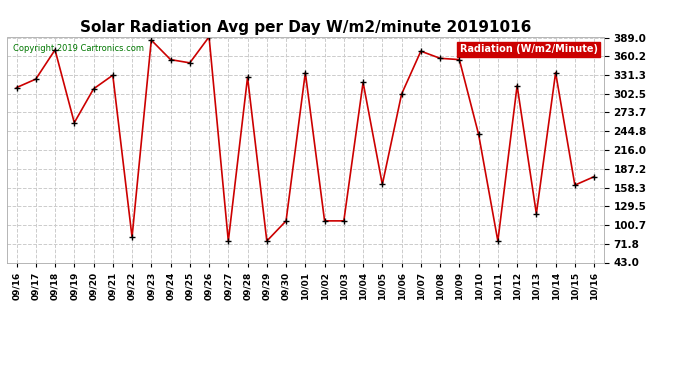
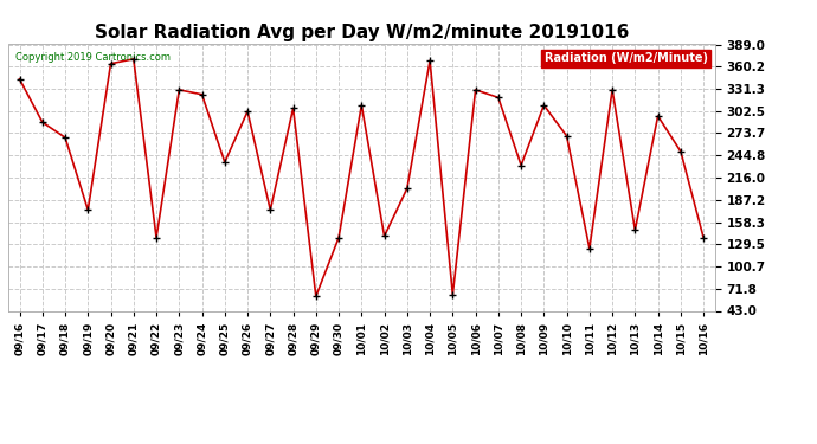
09/16: 312 -> 344
09/17: 325 -> 288
09/18: 370 -> 268
09/19: 258 -> 174
09/20: 310 -> 364
09/21: 331 -> 370
09/22: 82 -> 138
09/23: 385 -> 330
09/24: 355 -> 324
09/25: 350 -> 236
09/26: 390 -> 302
09/27: 76 -> 174
09/28: 328 -> 306
09/29: 76 -> 62
09/30: 107 -> 138
10/01: 335 -> 310
10/02: 107 -> 140
10/03: 107 -> 202
10/04: 320 -> 368
10/05: 163 -> 64
10/06: 302 -> 330
10/07: 368 -> 320
10/08: 357 -> 232
10/09: 355 -> 310
10/10: 240 -> 270
10/11: 76 -> 124
10/12: 315 -> 330
10/13: 118 -> 148
10/14: 335 -> 296
10/15: 162 -> 250
10/16: 175 -> 138
